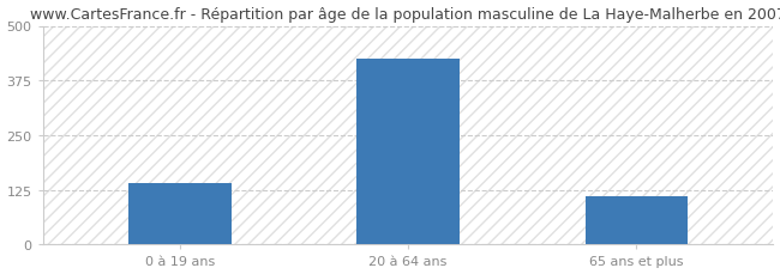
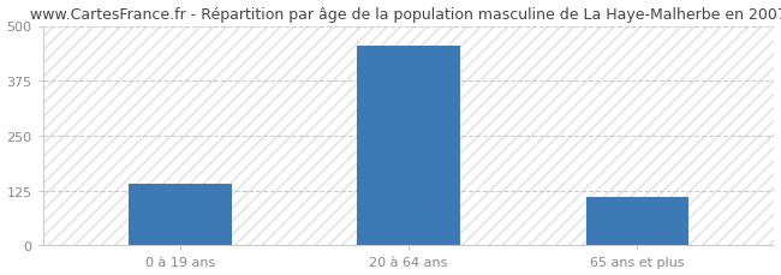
20 à 64 ans: 425 -> 455
